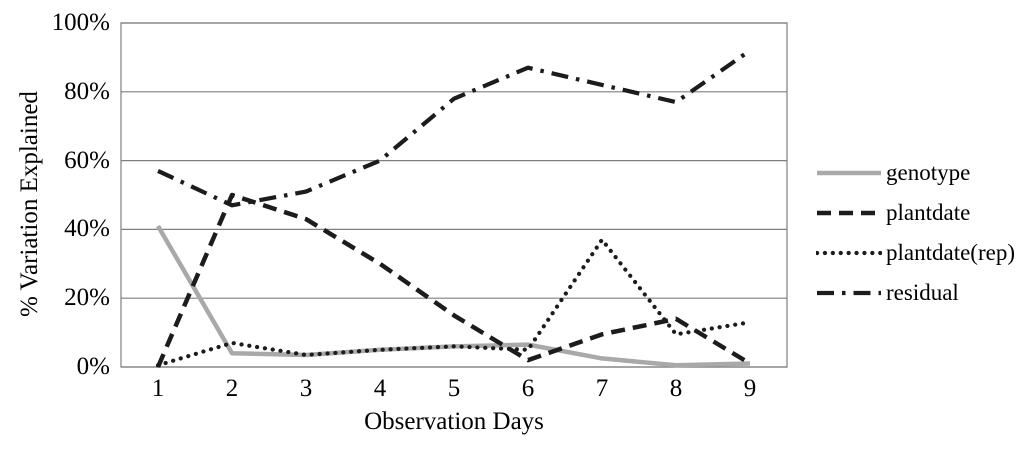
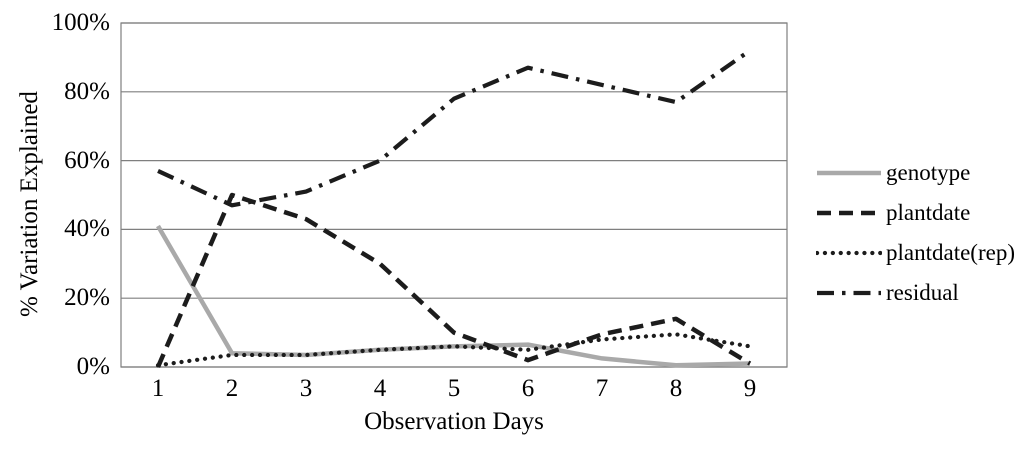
plantdate(rep)/2: 7% -> 4%
plantdate/5: 15% -> 10%
plantdate(rep)/7: 37% -> 8%
plantdate(rep)/9: 13% -> 6%
